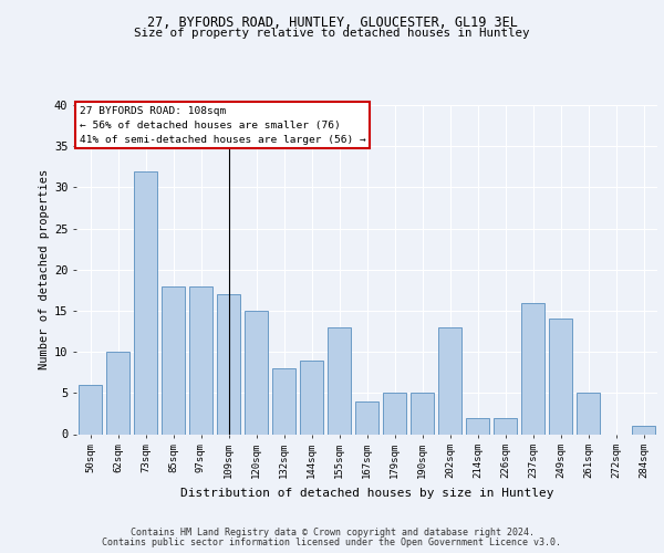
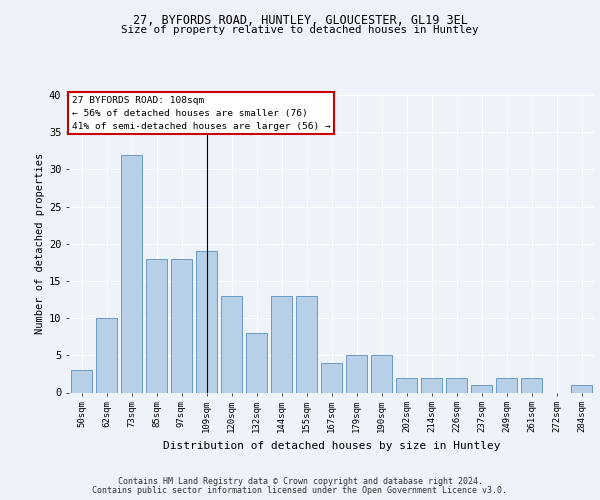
50sqm: 6 -> 3
109sqm: 17 -> 19
120sqm: 15 -> 13
144sqm: 9 -> 13
202sqm: 13 -> 2
237sqm: 16 -> 1
249sqm: 14 -> 2
261sqm: 5 -> 2
